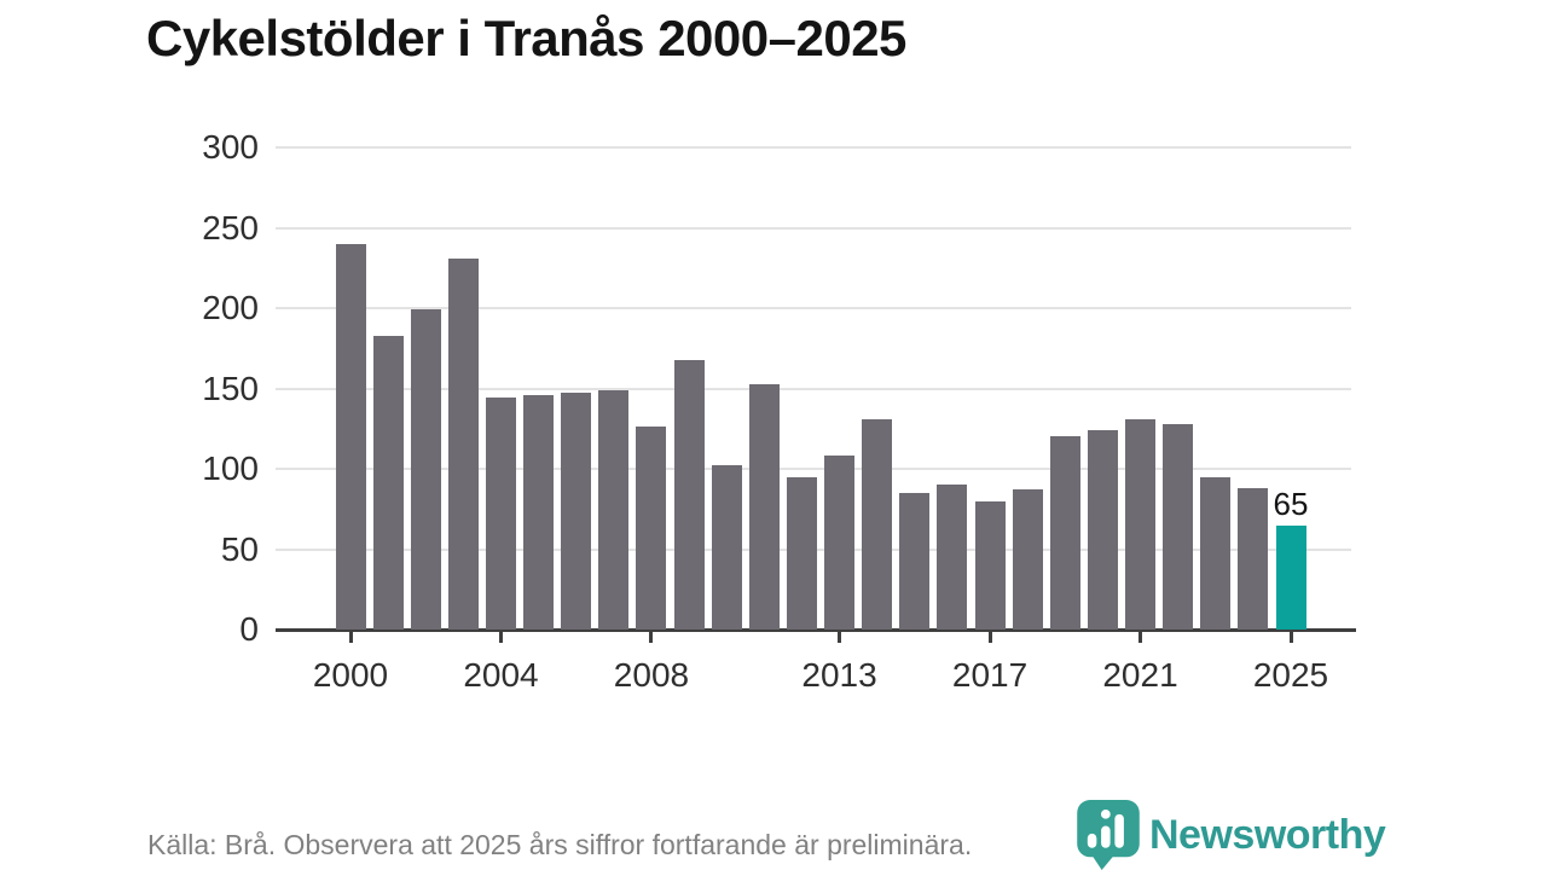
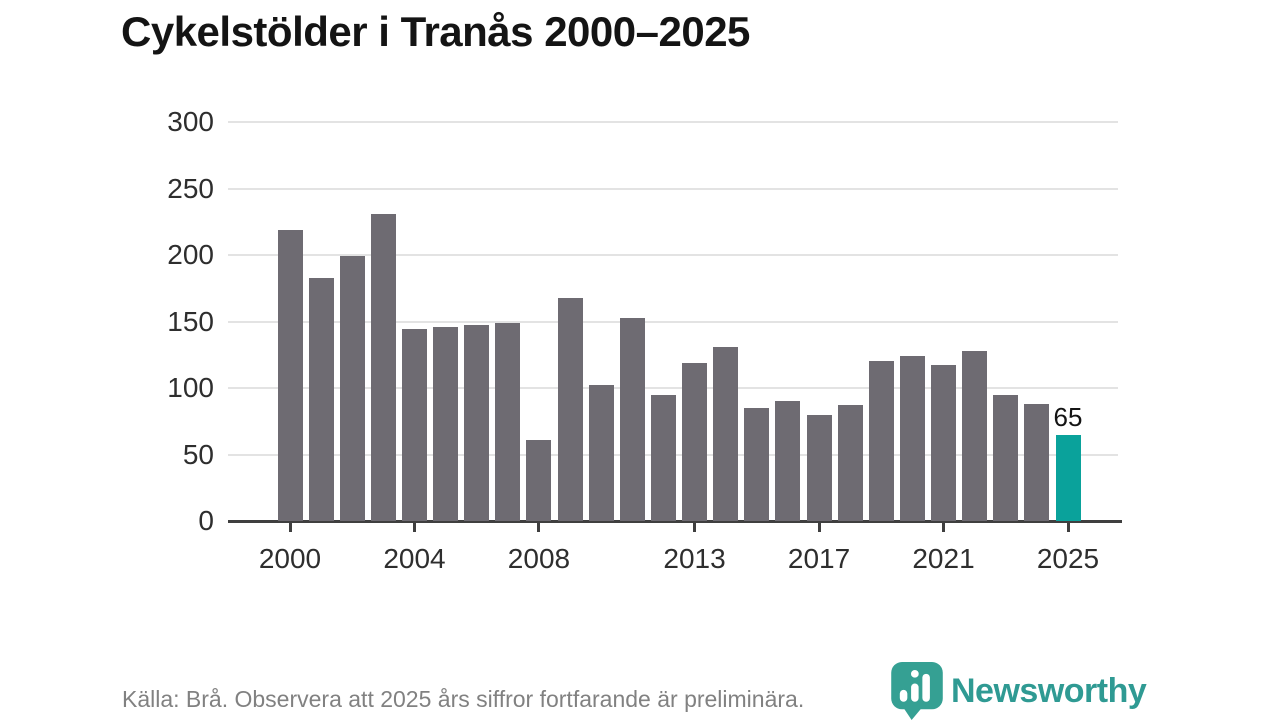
2000: 240 -> 219
2008: 126 -> 61
2013: 108 -> 119
2021: 131 -> 117
